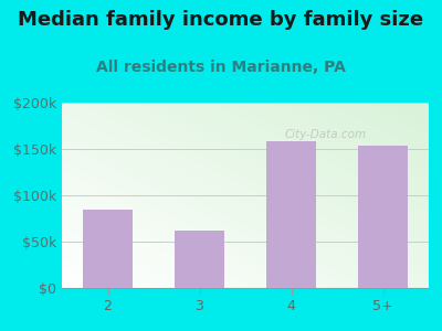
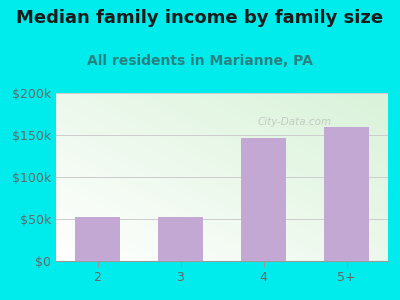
2: $85k -> $52k
3: $62k -> $52k
4: $158k -> $146k
5+: $153k -> $160k
